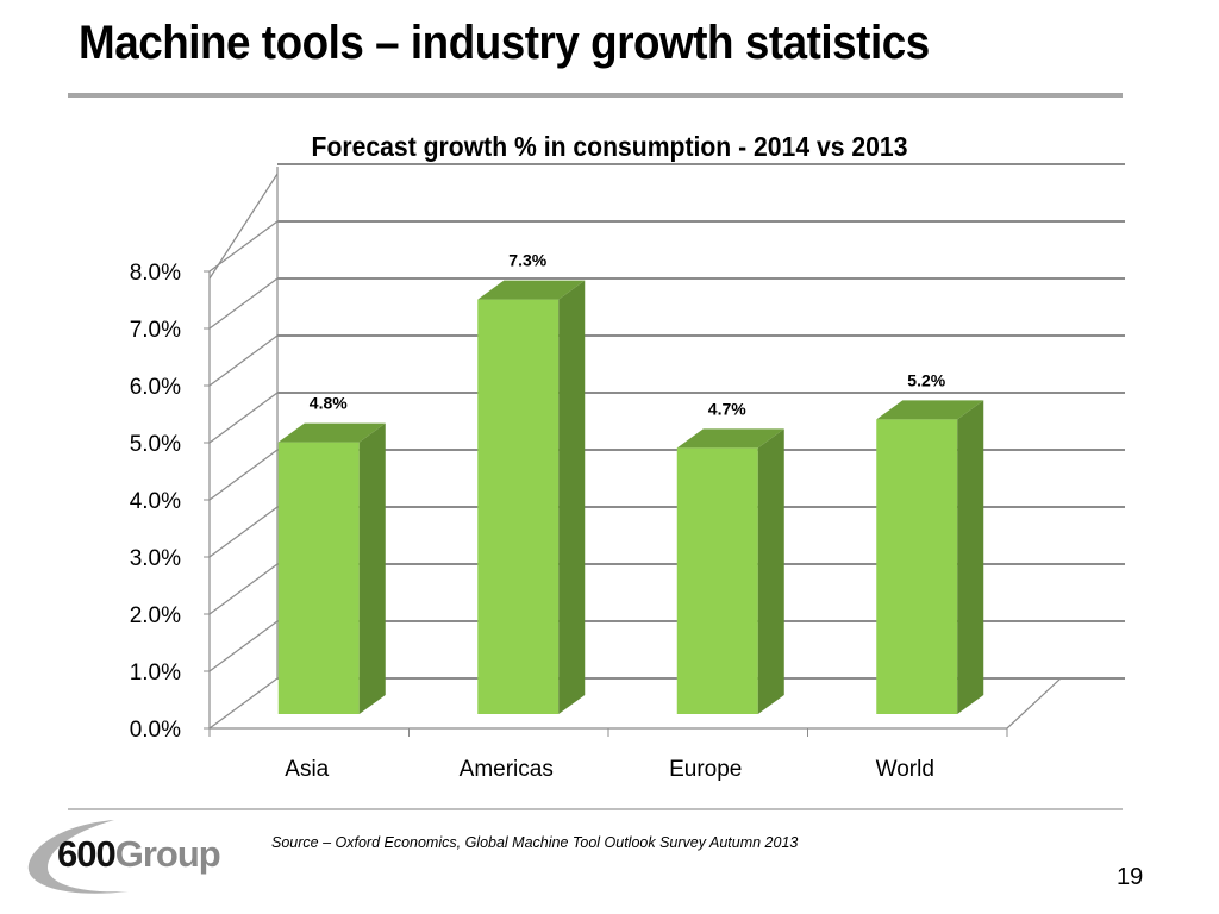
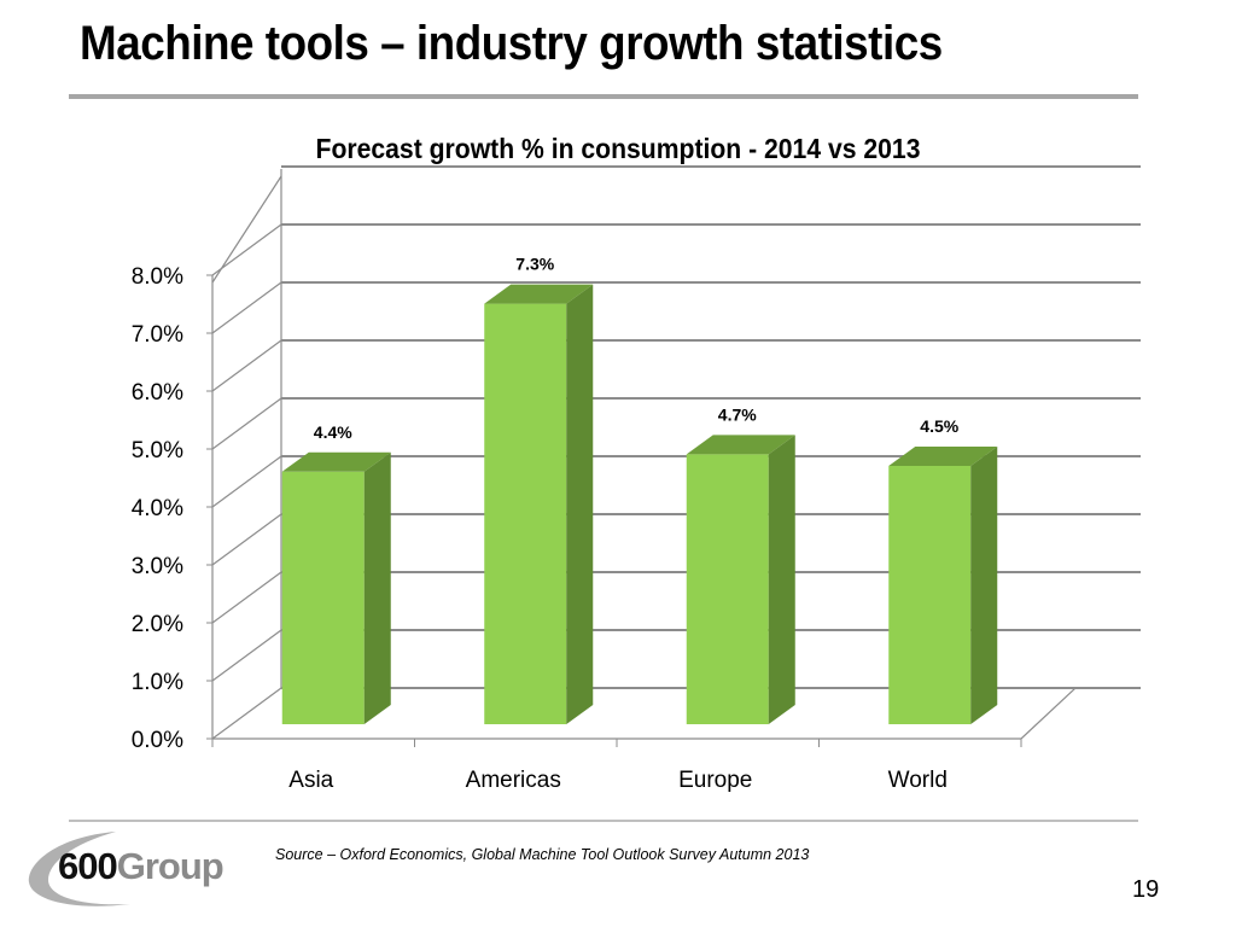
Asia: 4.8% -> 4.4%
World: 5.2% -> 4.5%
